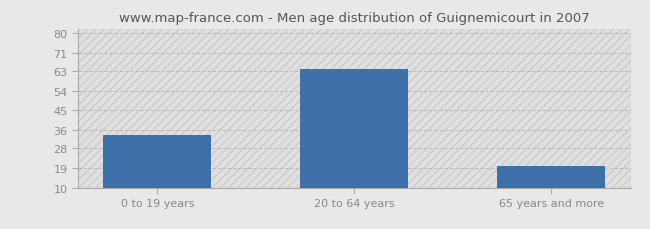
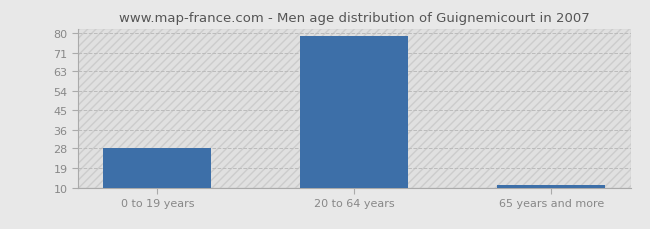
0 to 19 years: 34 -> 28
20 to 64 years: 64 -> 79
65 years and more: 20 -> 11
